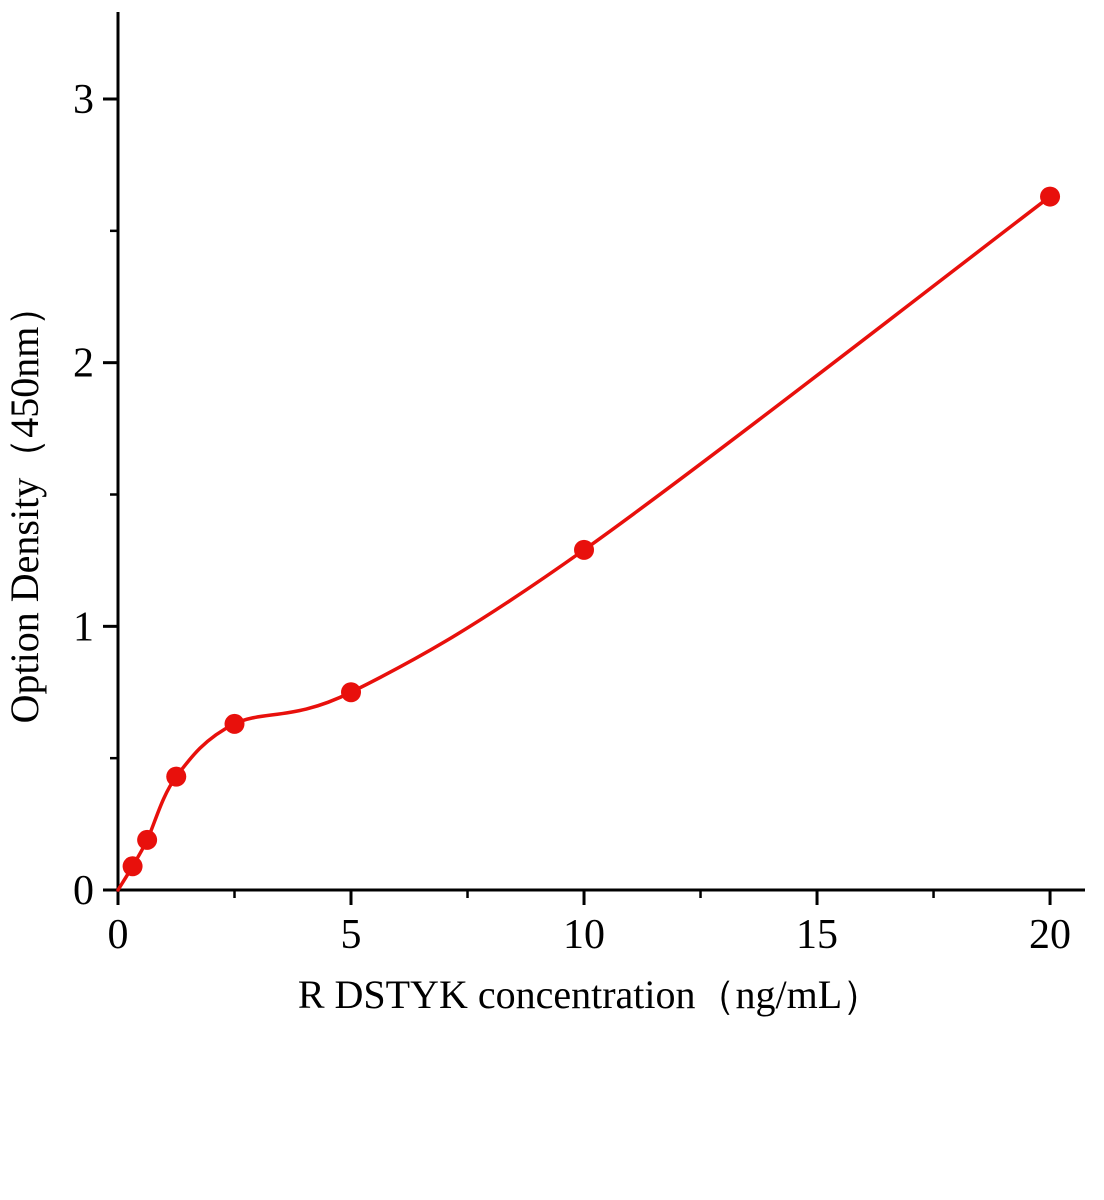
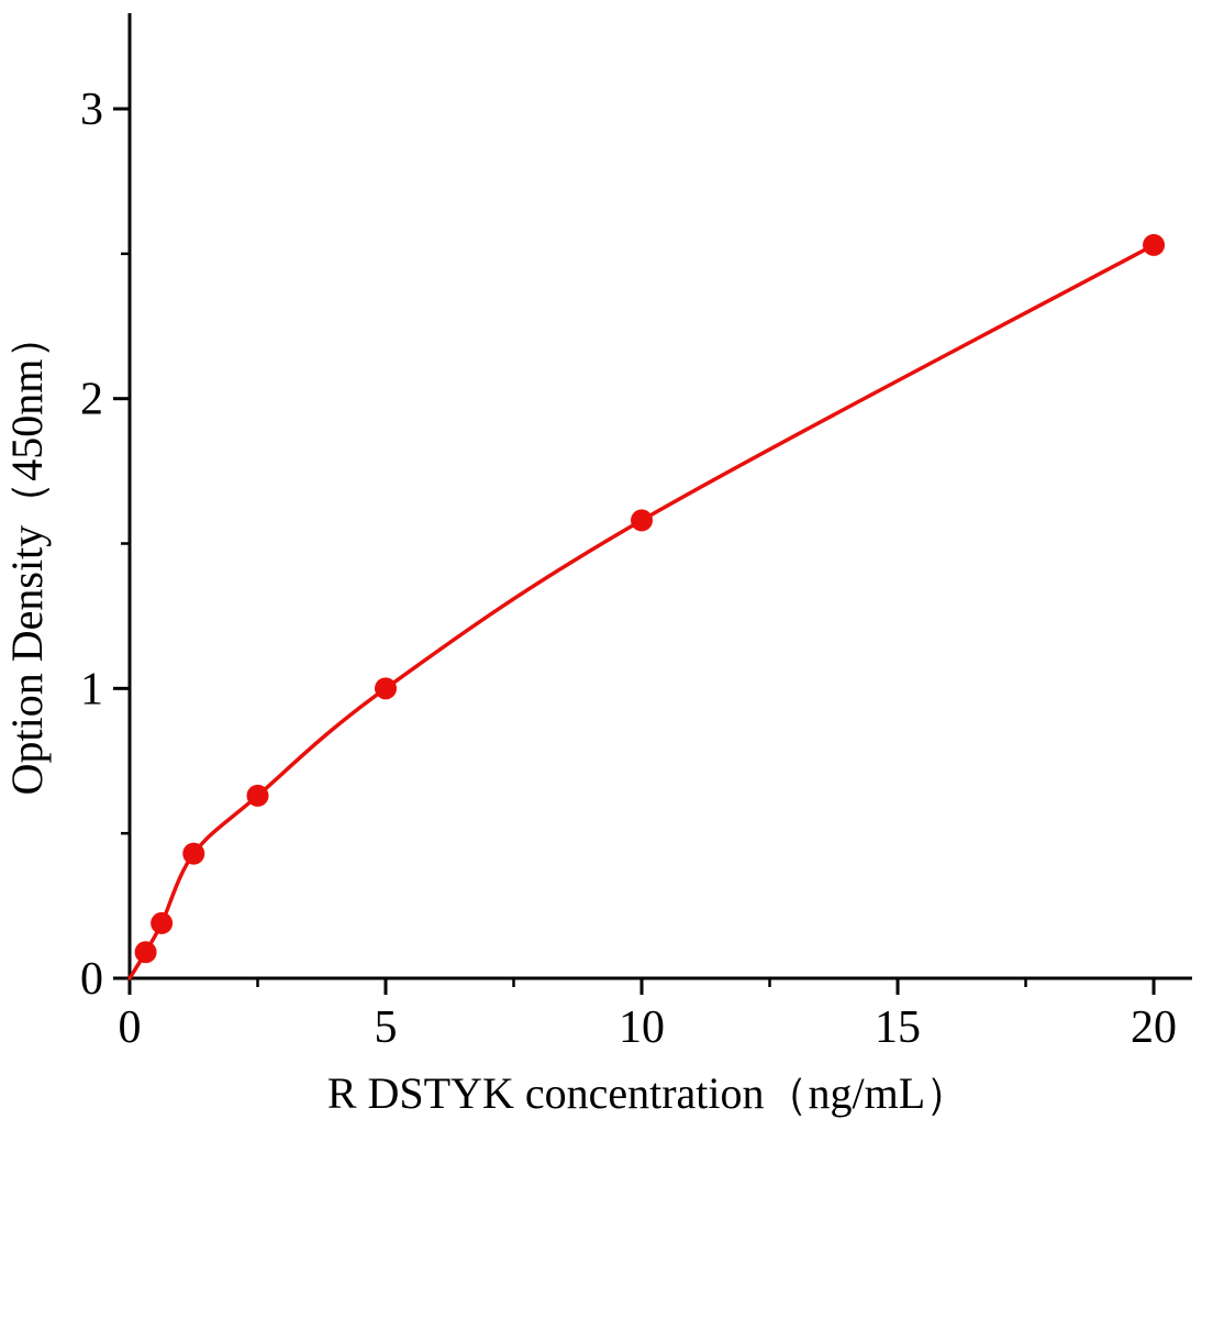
5: 0.75 -> 1.00
10: 1.29 -> 1.58
20: 2.63 -> 2.53
